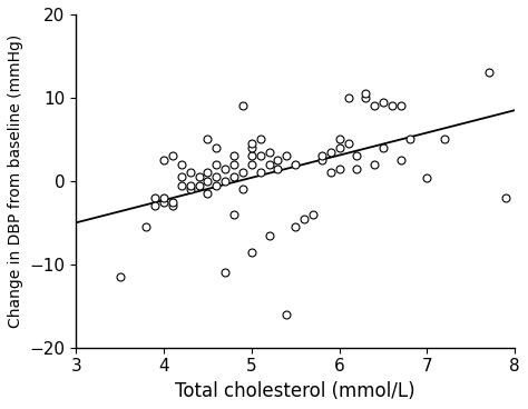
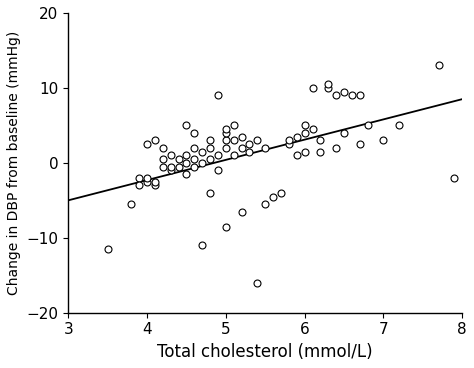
7: 0.4 -> 3.0
